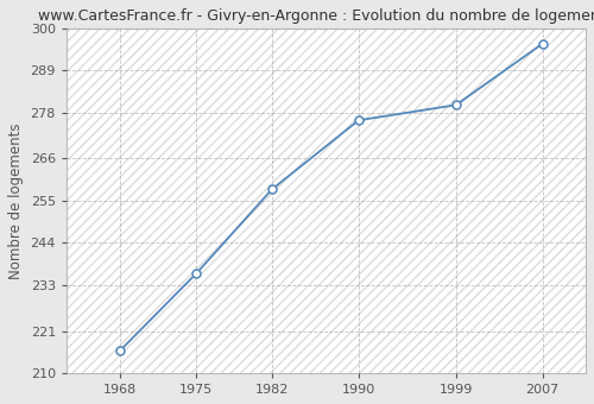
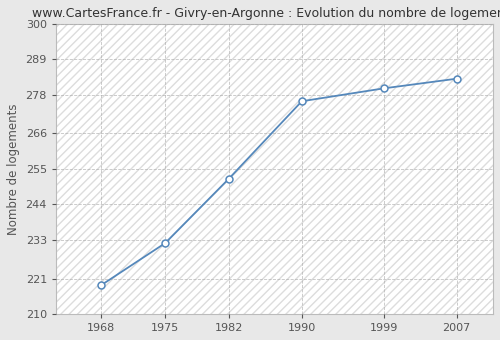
1968: 216 -> 219
1975: 236 -> 232
1982: 258 -> 252
2007: 296 -> 283
